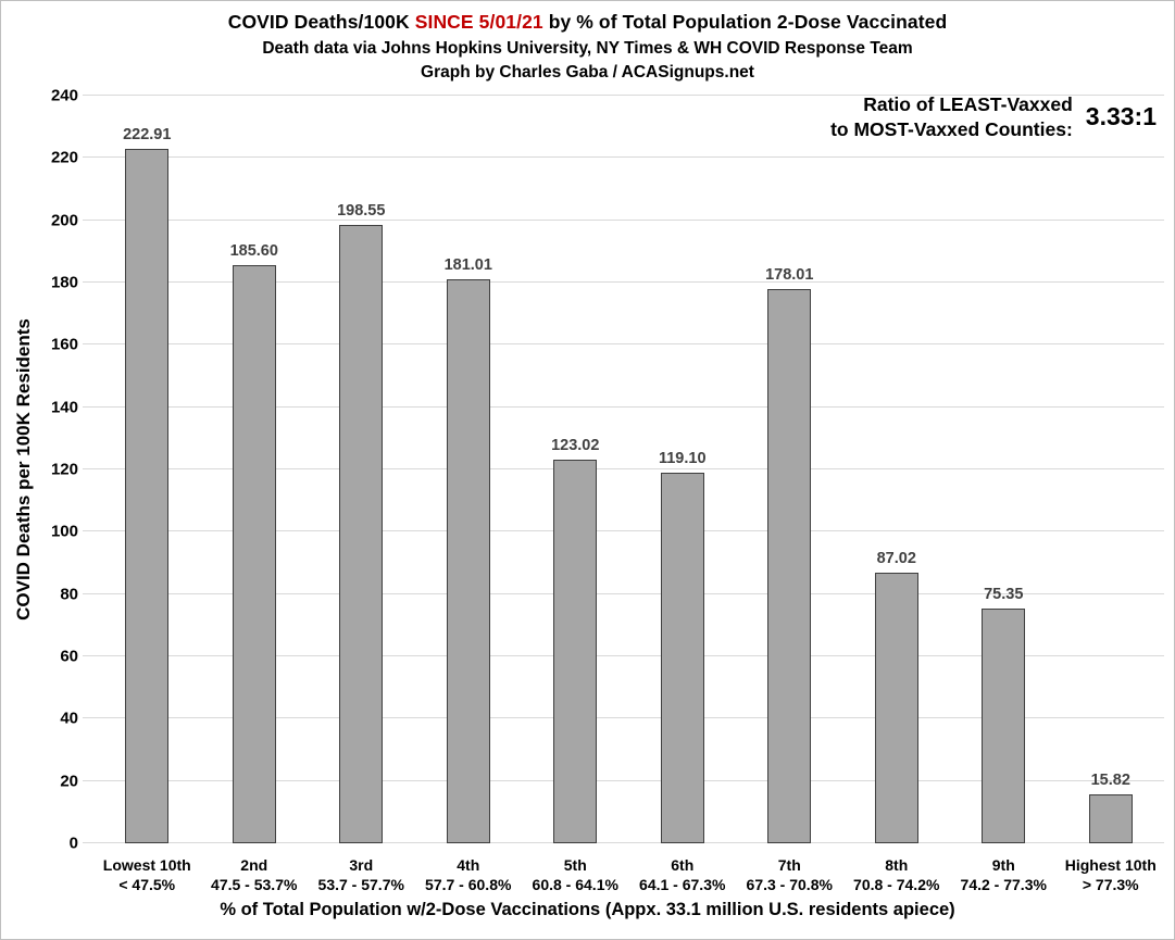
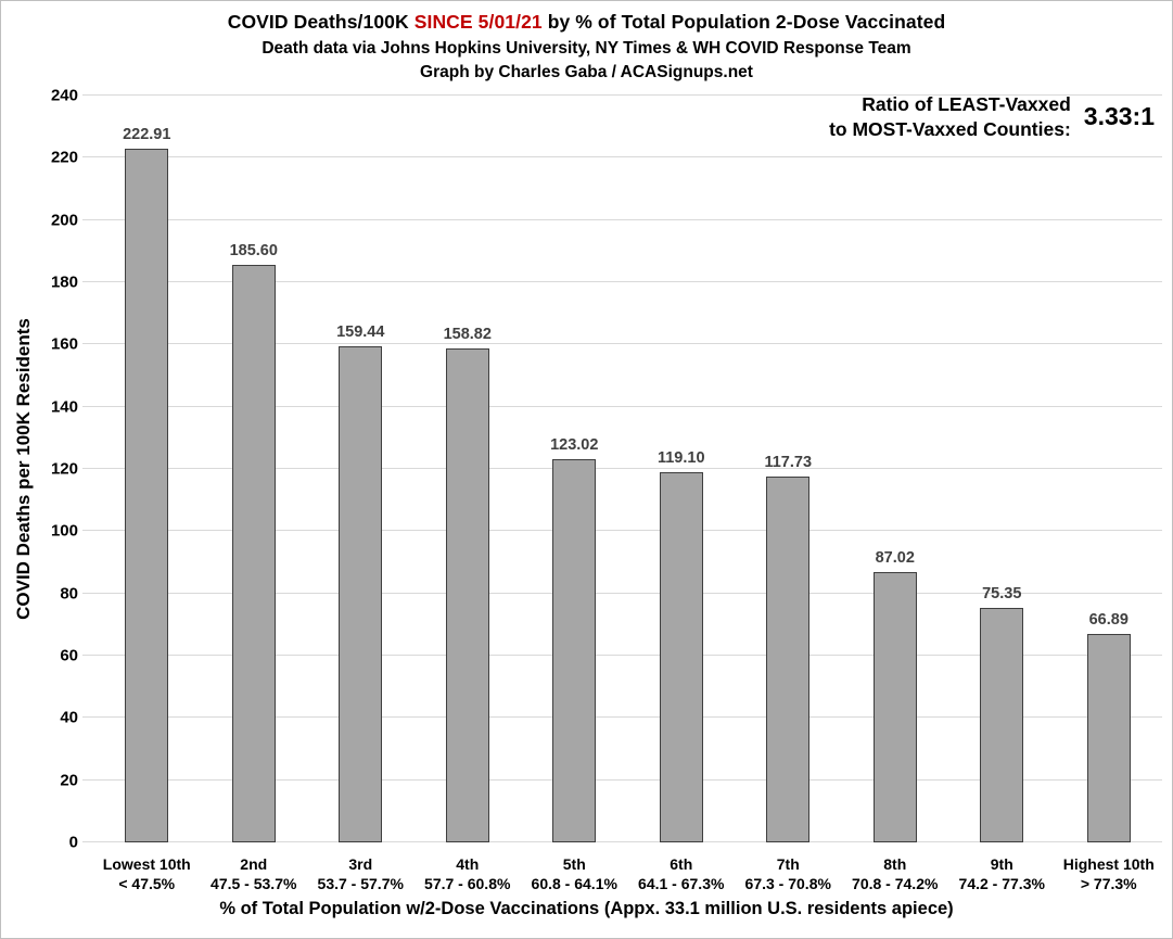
3rd: 198.55 -> 159.44
4th: 181.01 -> 158.82
7th: 178.01 -> 117.73
Highest 10th: 15.82 -> 66.89
